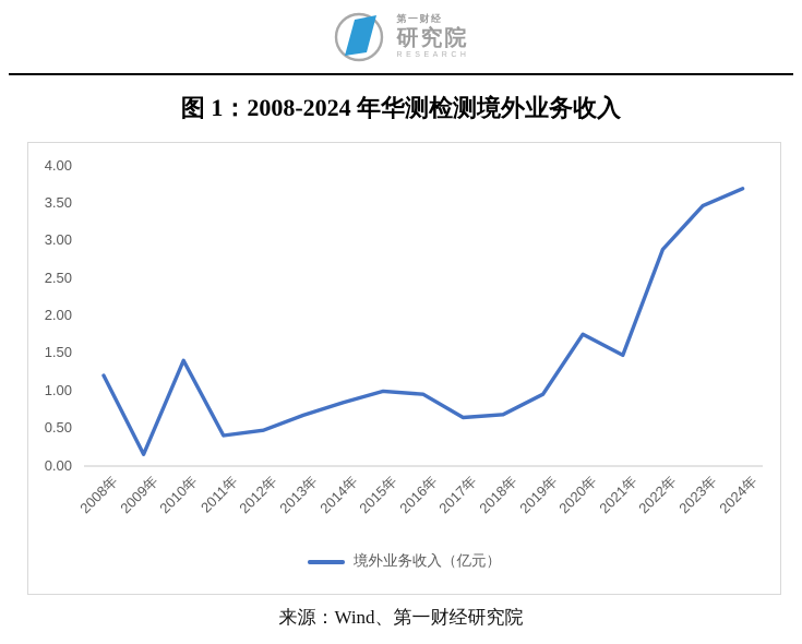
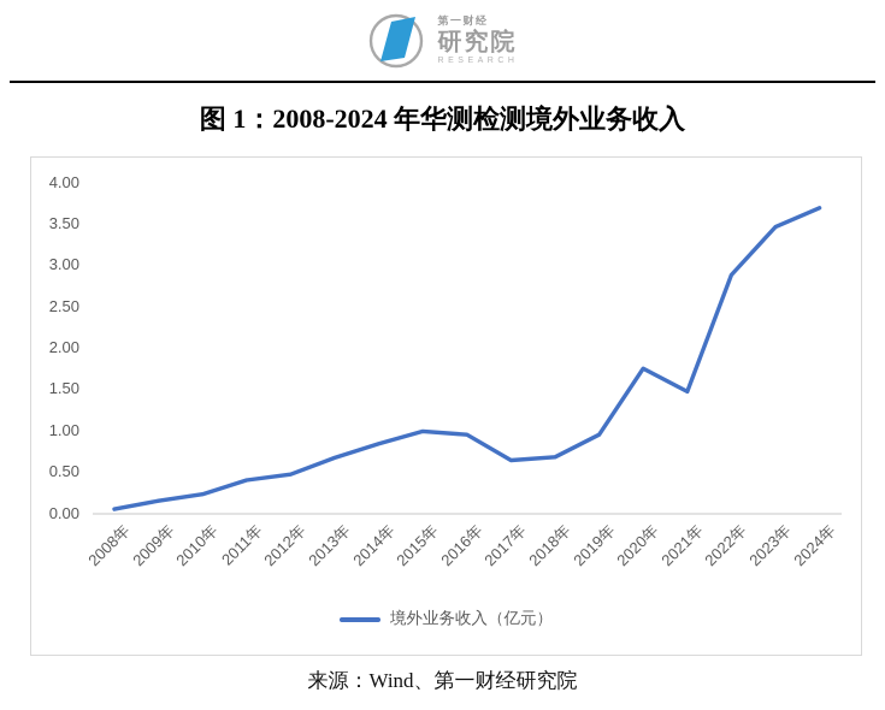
2008年: 1.2 -> 0.1
2010年: 1.4 -> 0.2
